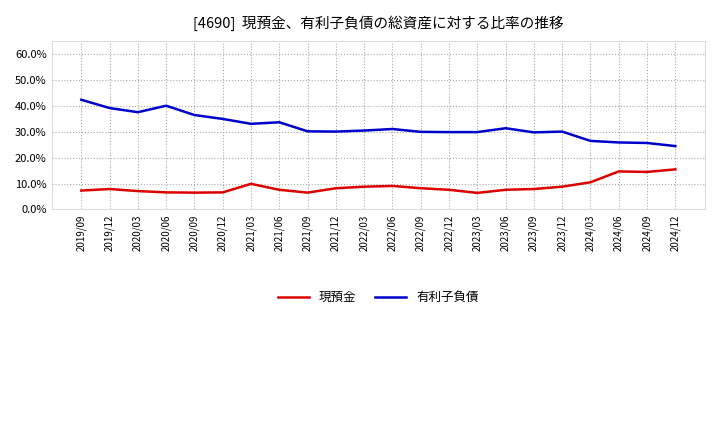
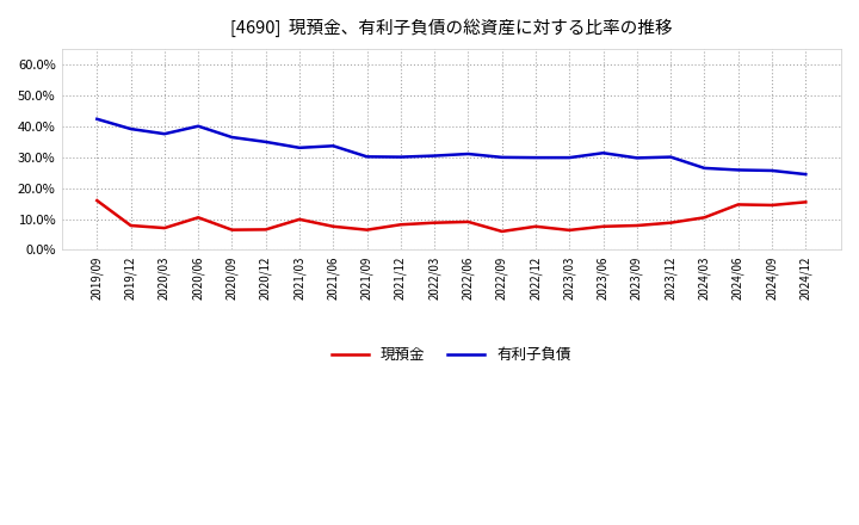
現預金/2019/09: 7.3% -> 16.0%
現預金/2020/06: 6.6% -> 10.5%
現預金/2022/09: 8.2% -> 6.0%
